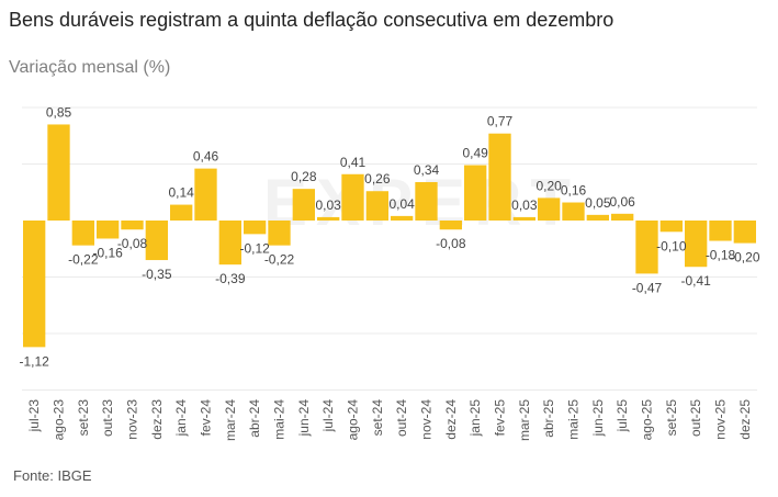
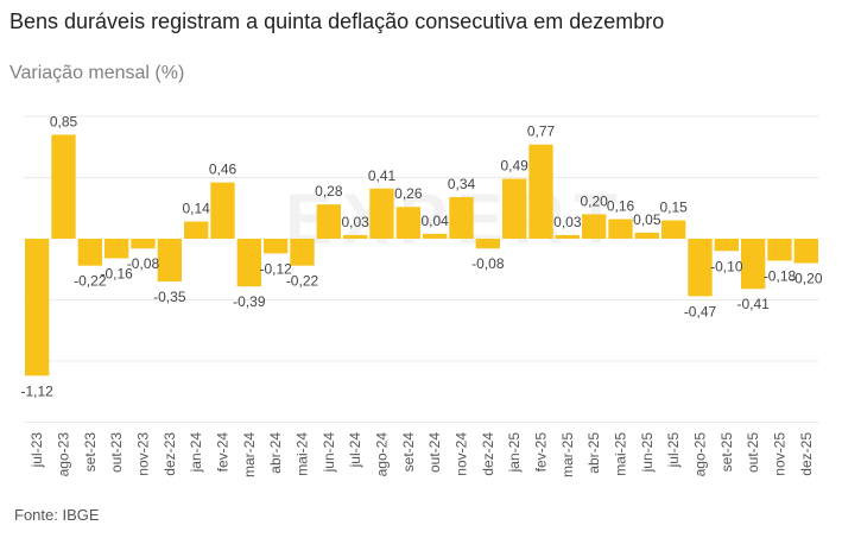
jul-25: 0,06 -> 0,15
